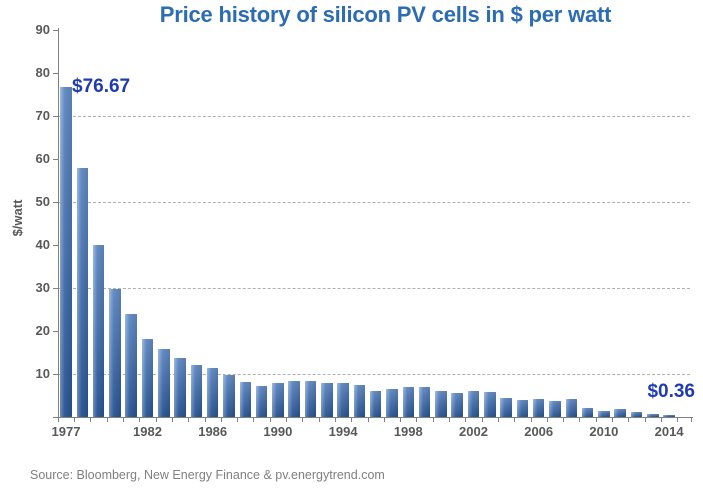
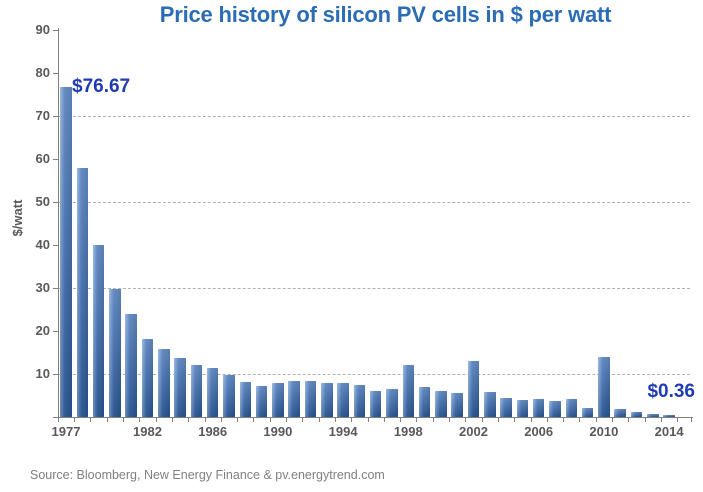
1998: 7 -> 12
2002: 6 -> 13
2010: 2 -> 14
